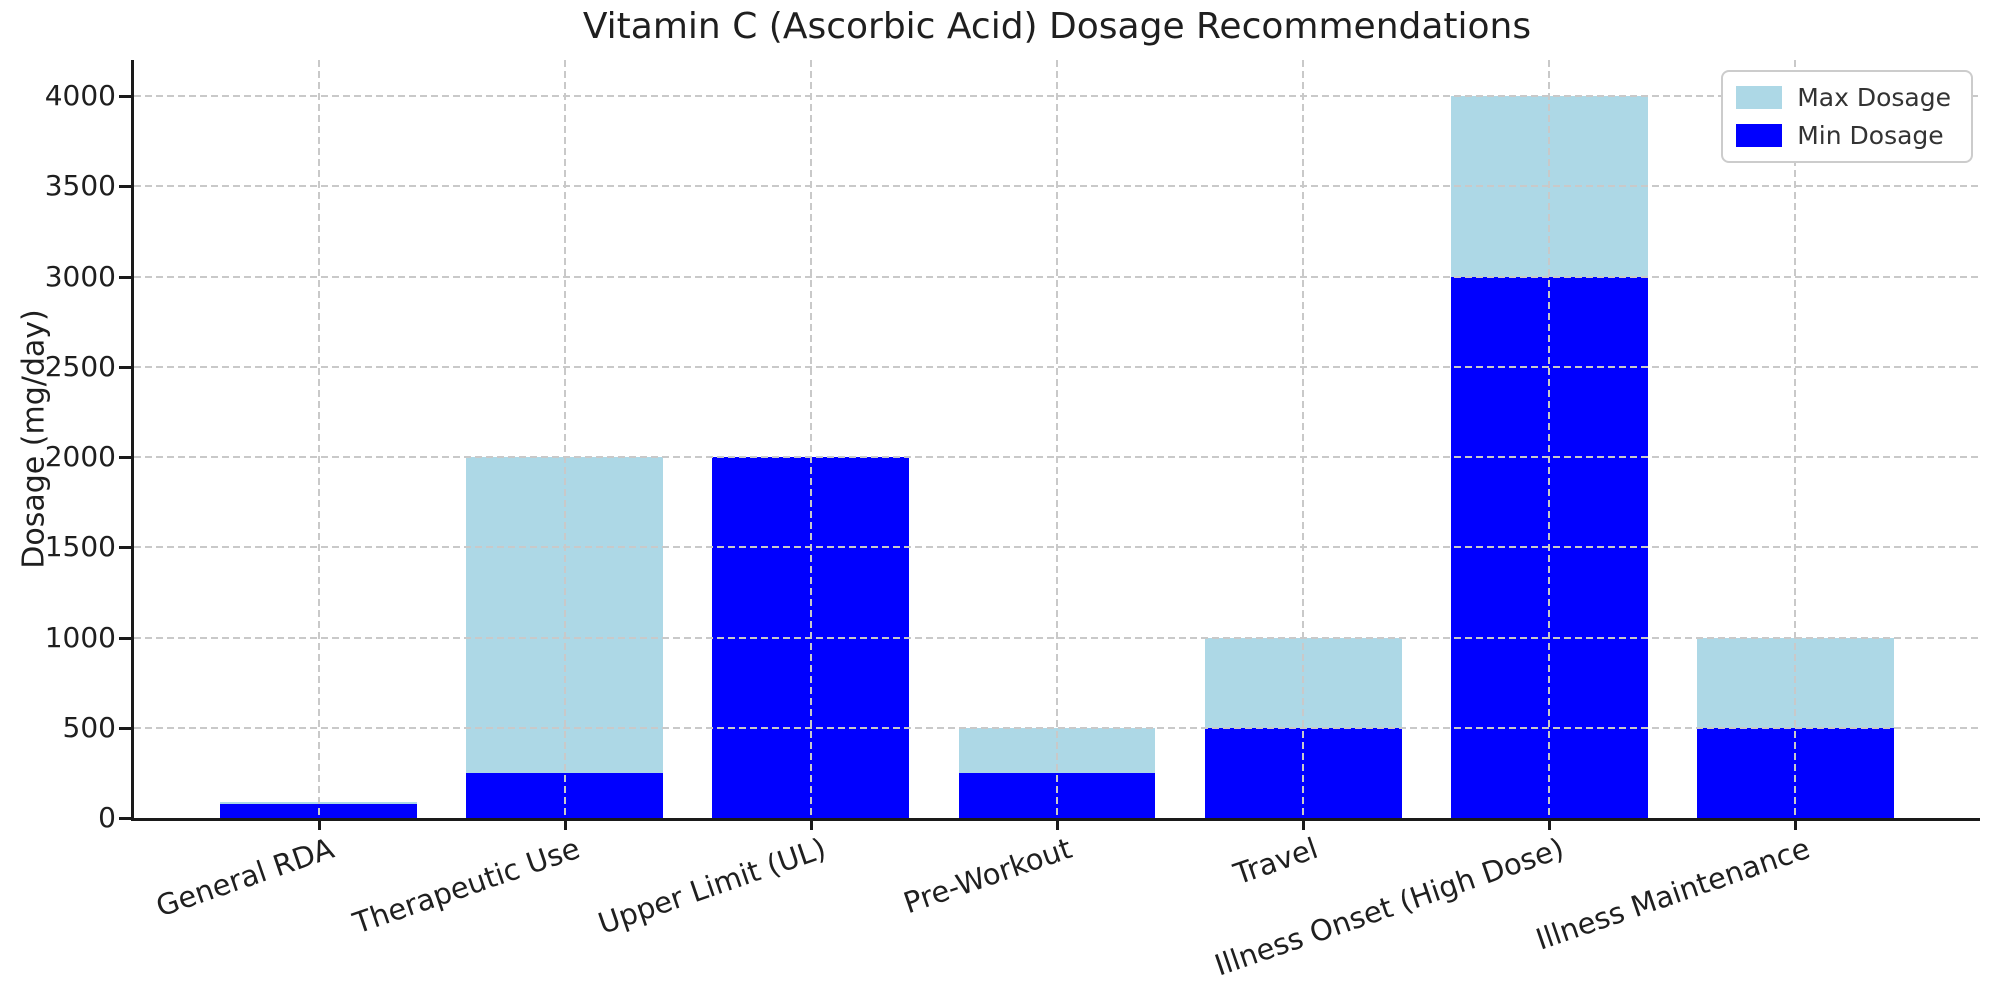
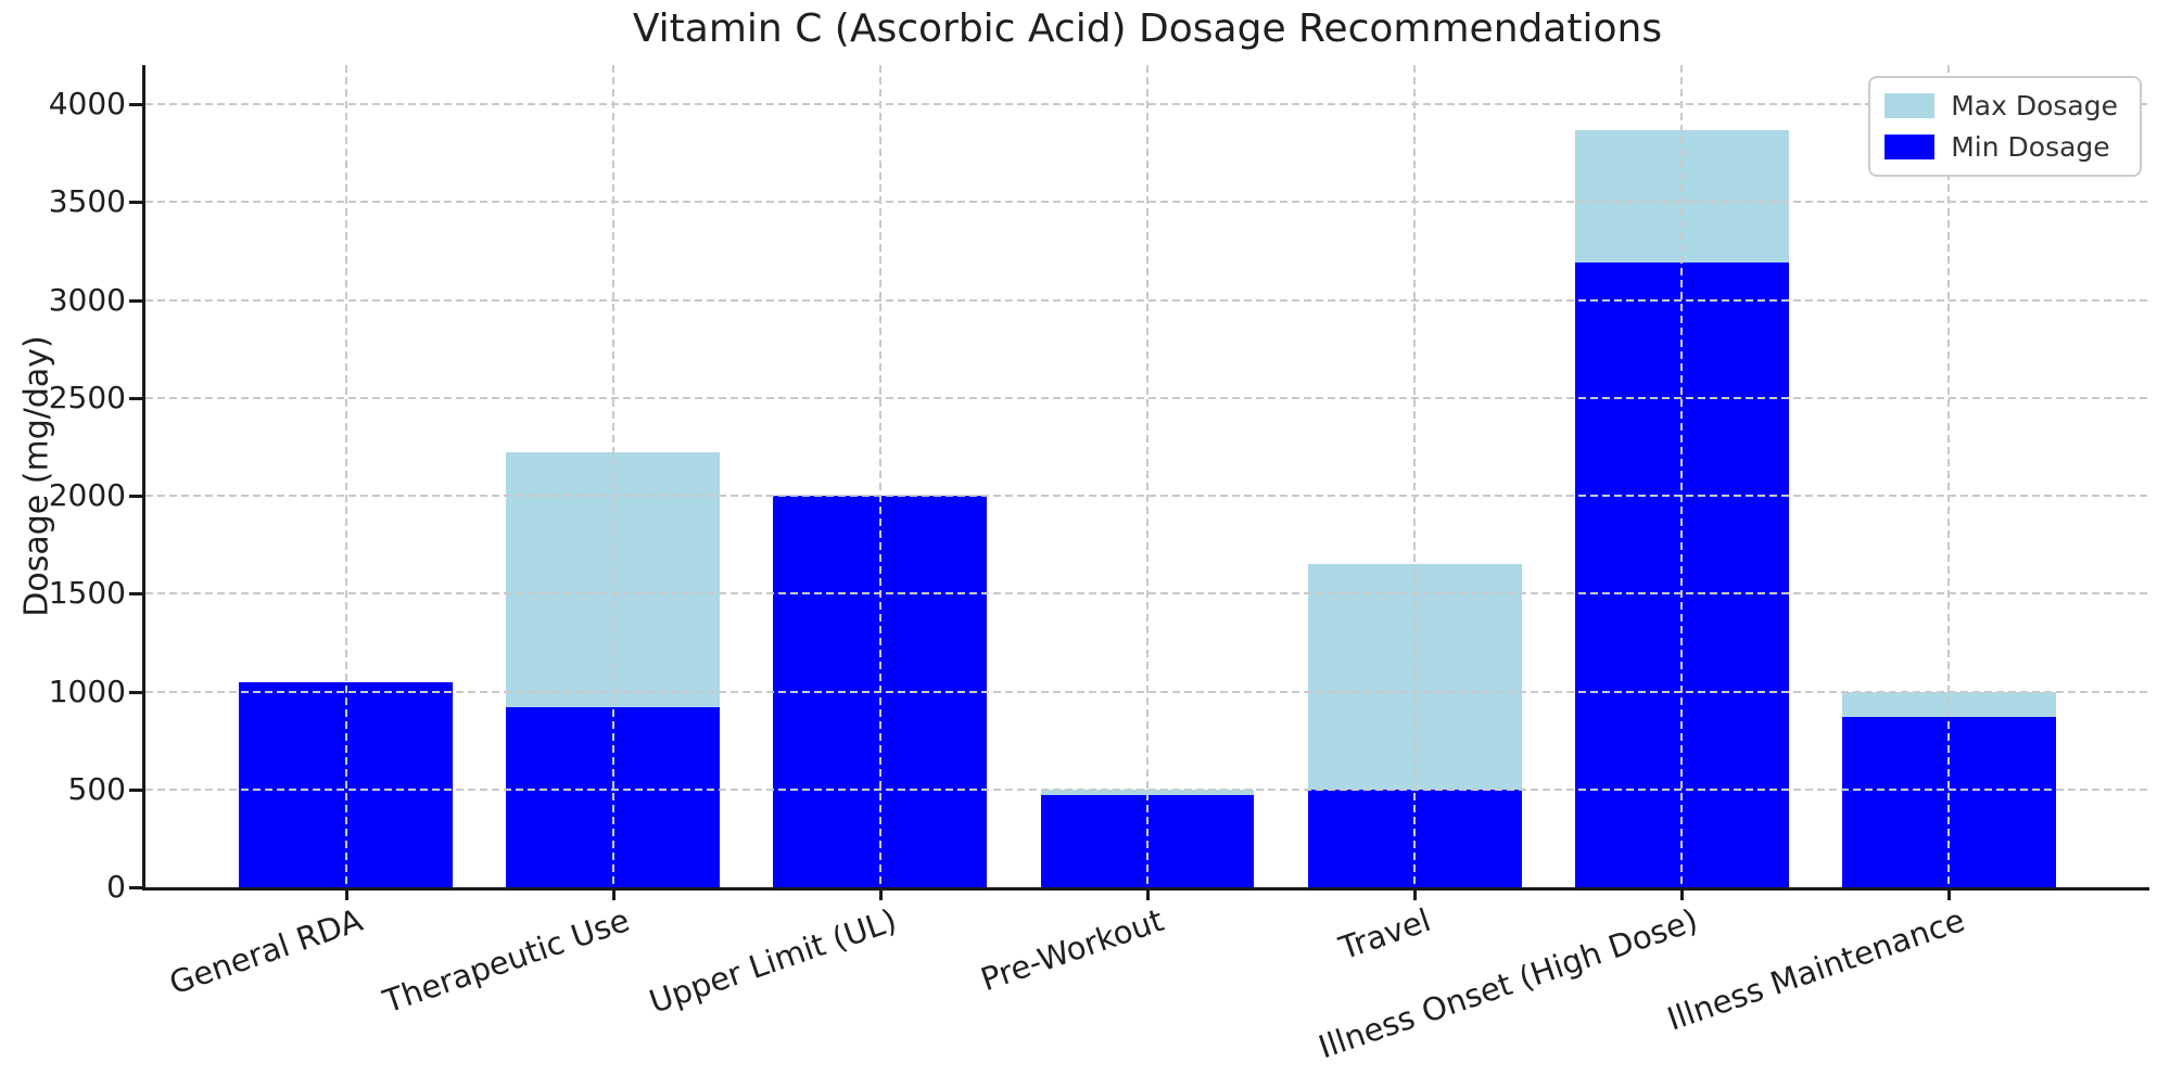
Max Dosage/General RDA: 90 -> 250
Min Dosage/General RDA: 80 -> 1050
Max Dosage/Therapeutic Use: 2000 -> 2220
Min Dosage/Therapeutic Use: 250 -> 920
Min Dosage/Pre-Workout: 250 -> 470
Max Dosage/Travel: 1000 -> 1650
Max Dosage/Illness Onset (High Dose): 4000 -> 3870
Min Dosage/Illness Onset (High Dose): 3000 -> 3190
Min Dosage/Illness Maintenance: 500 -> 870
